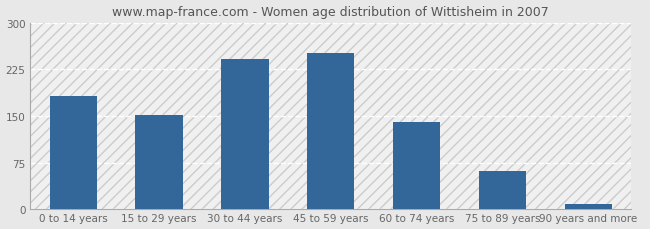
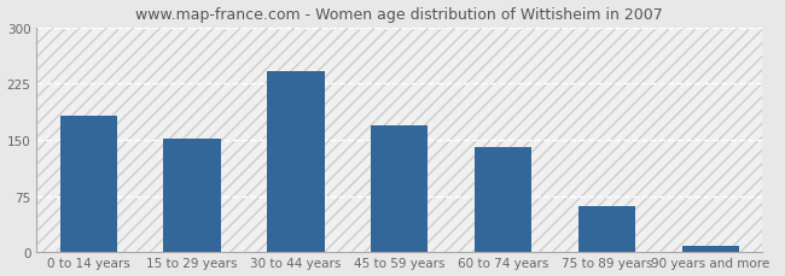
45 to 59 years: 252 -> 170
